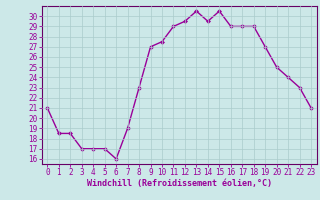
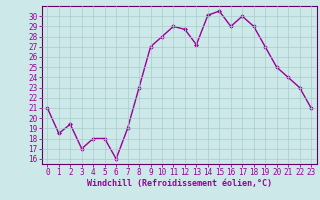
2: 18.5 -> 19.4
4: 17.0 -> 18.0
5: 17.0 -> 18.0
10: 27.5 -> 28.0
12: 29.5 -> 28.7
13: 30.5 -> 27.2
14: 29.5 -> 30.1
17: 29.0 -> 30.0
